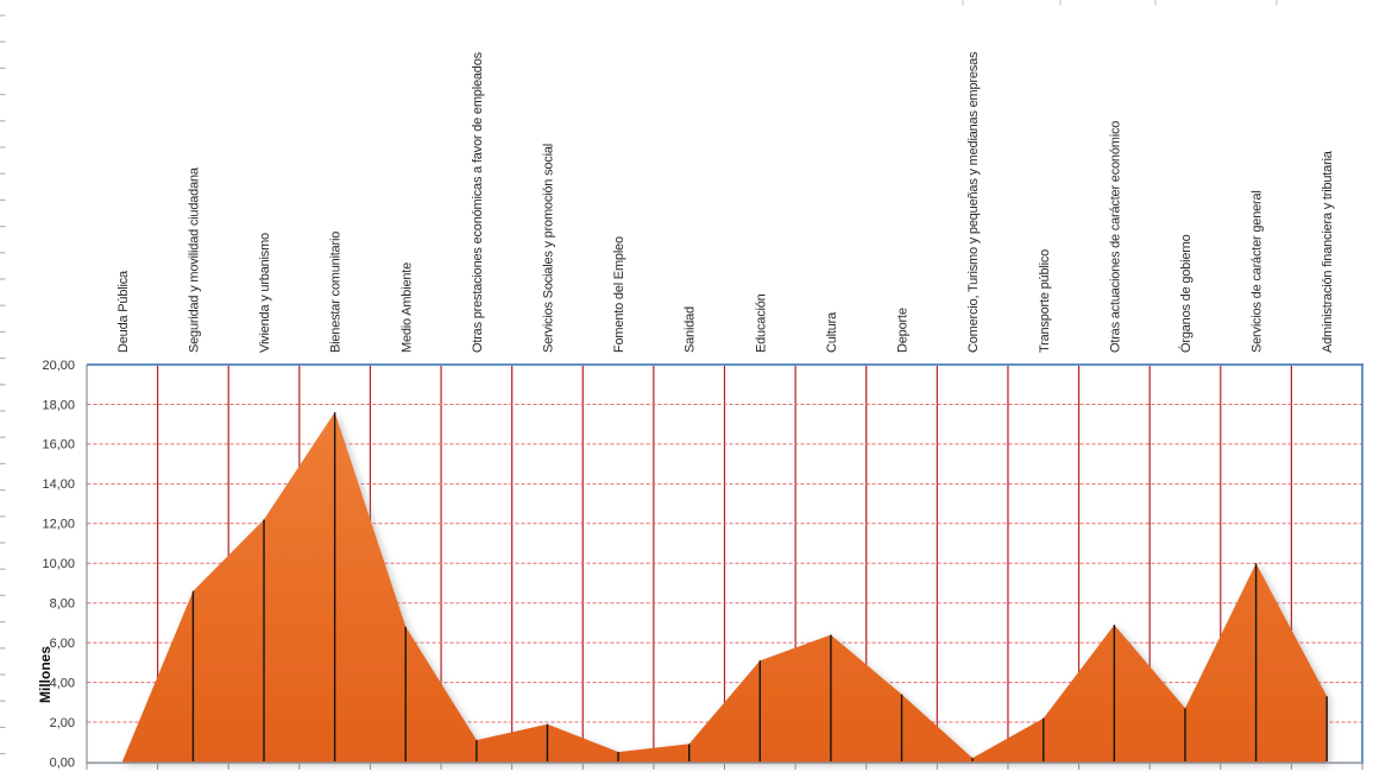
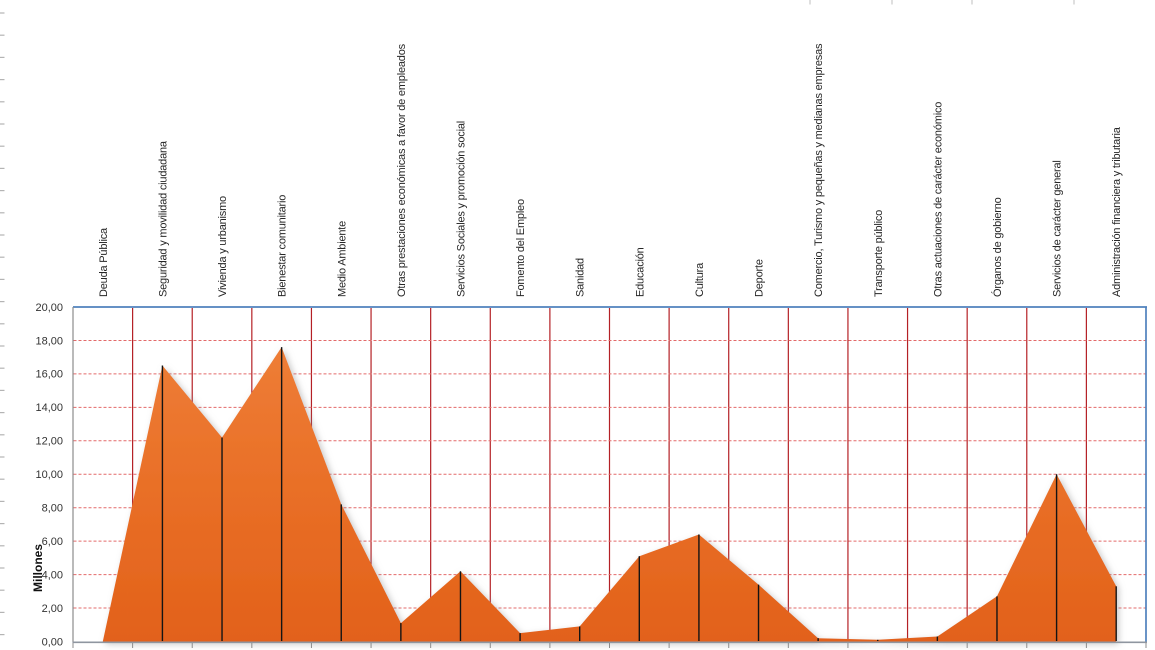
Seguridad y movilidad ciudadana: 8,6 -> 16,5
Medio Ambiente: 6,8 -> 8,2
Servicios Sociales y promoción social: 1,9 -> 4,2
Transporte público: 2,2 -> 0,1
Otras actuaciones de carácter económico: 6,9 -> 0,3
